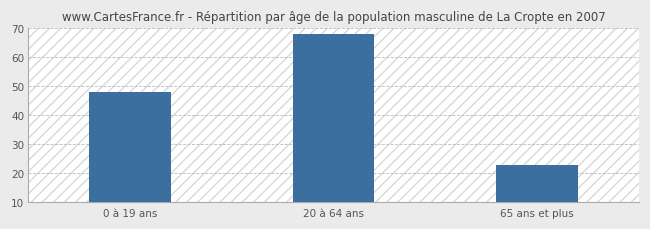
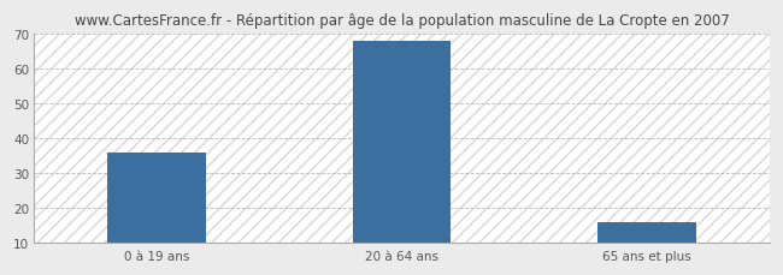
0 à 19 ans: 48 -> 36
65 ans et plus: 23 -> 16
